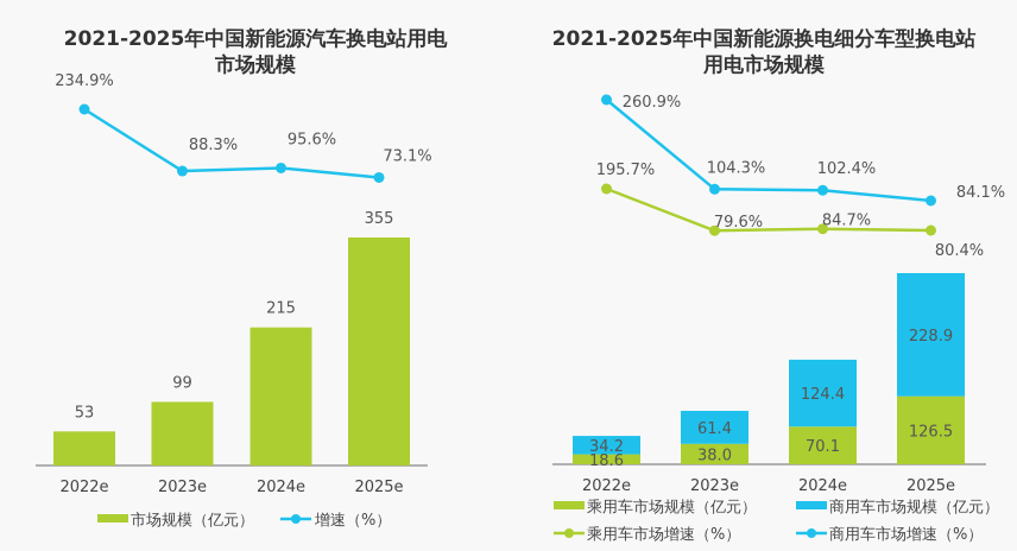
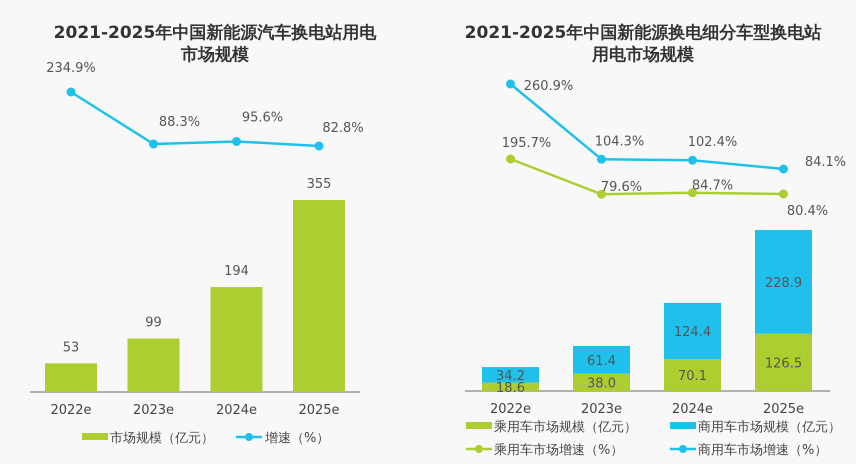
2021-2025年中国新能源汽车换电站用电市场规模/市场规模（亿元）/2024e: 215 -> 194
2021-2025年中国新能源汽车换电站用电市场规模/增速（%）/2025e: 73.1% -> 82.8%
